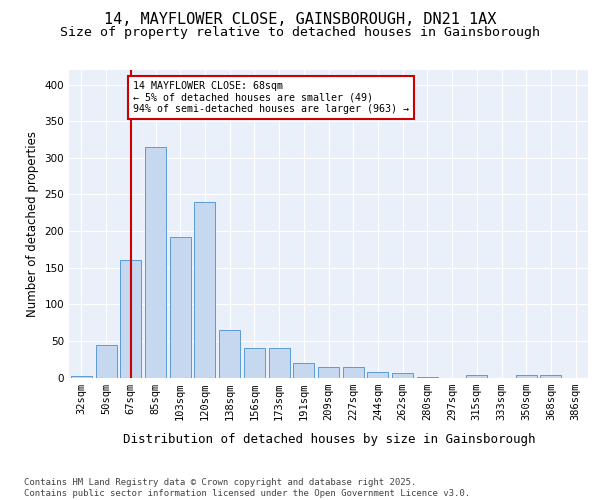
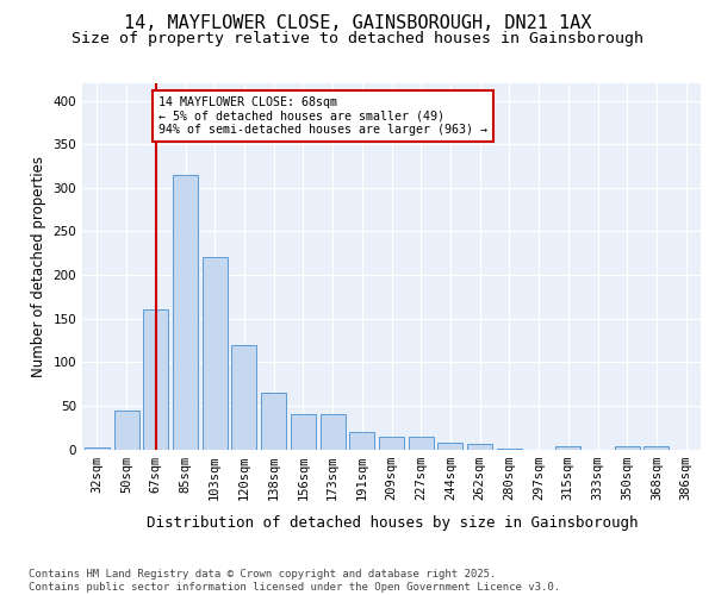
103sqm: 192 -> 220
120sqm: 240 -> 120
